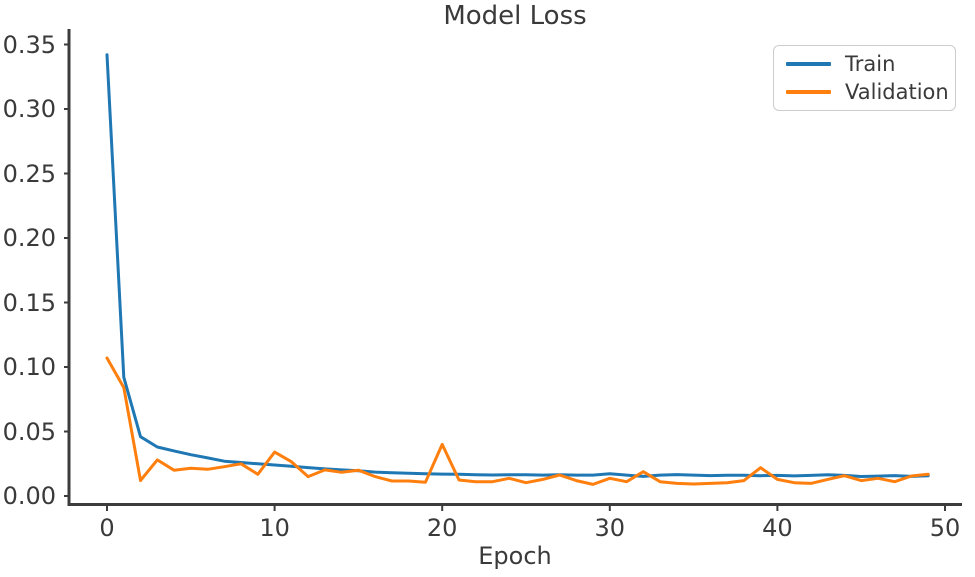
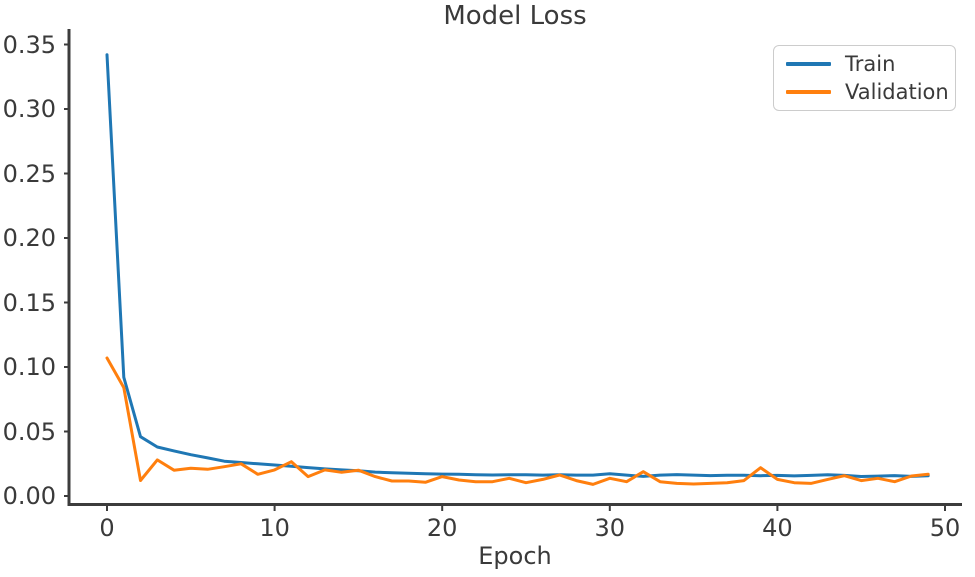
Validation/10: 0.034 -> 0.020
Validation/20: 0.040 -> 0.015
